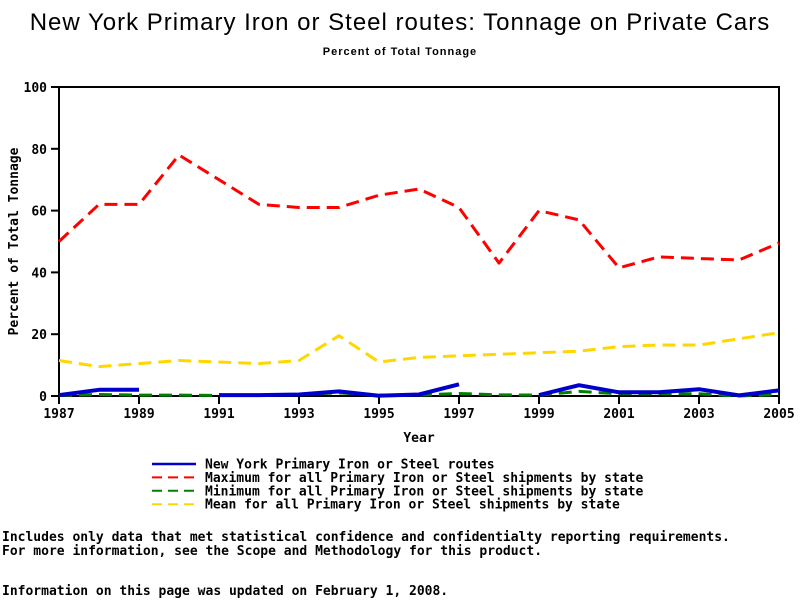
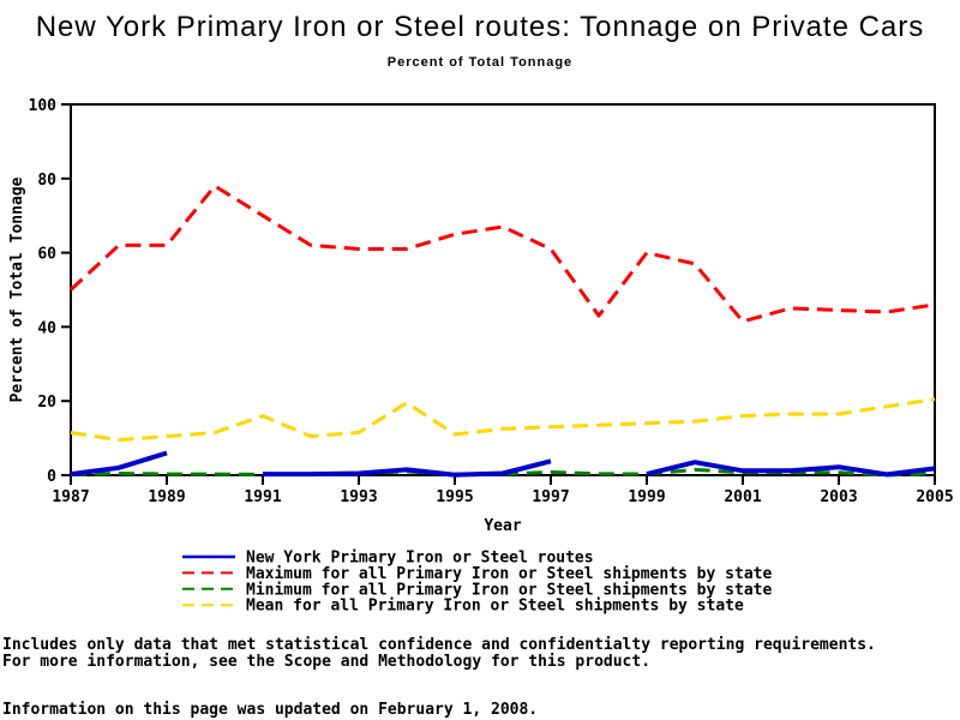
New York Primary Iron or Steel routes/1989: 2 -> 6
Mean for all Primary Iron or Steel shipments by state/1991: 11 -> 16
Maximum for all Primary Iron or Steel shipments by state/2005: 50 -> 46
